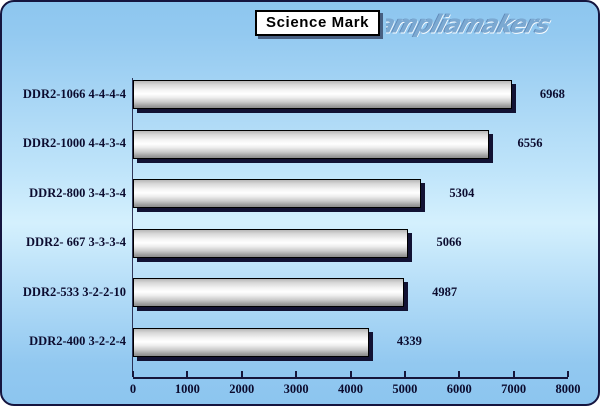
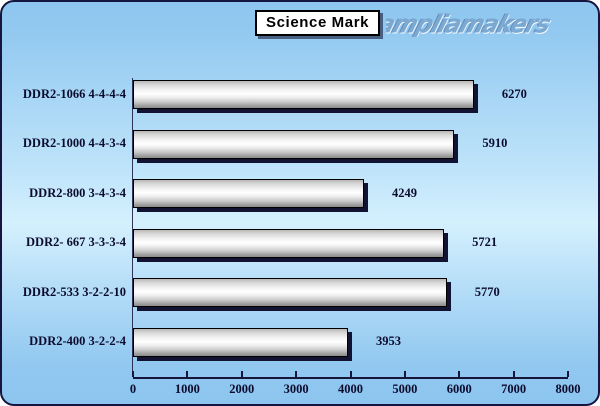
DDR2-1066 4-4-4-4: 6968 -> 6270
DDR2-1000 4-4-3-4: 6556 -> 5910
DDR2-800 3-4-3-4: 5304 -> 4249
DDR2- 667 3-3-3-4: 5066 -> 5721
DDR2-533 3-2-2-10: 4987 -> 5770
DDR2-400 3-2-2-4: 4339 -> 3953
